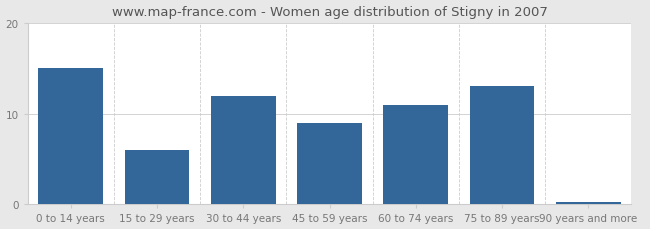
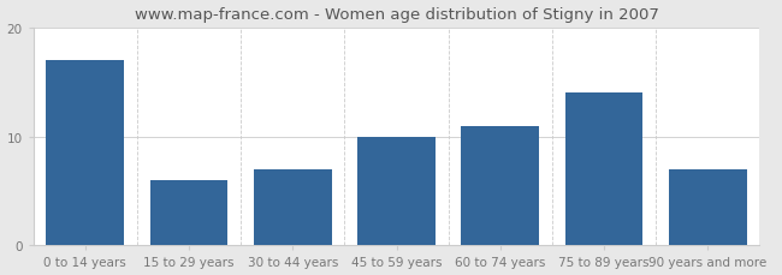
0 to 14 years: 15.0 -> 17.0
30 to 44 years: 12.0 -> 7.0
45 to 59 years: 9.0 -> 10.0
75 to 89 years: 13.0 -> 14.0
90 years and more: 0.3 -> 7.0
